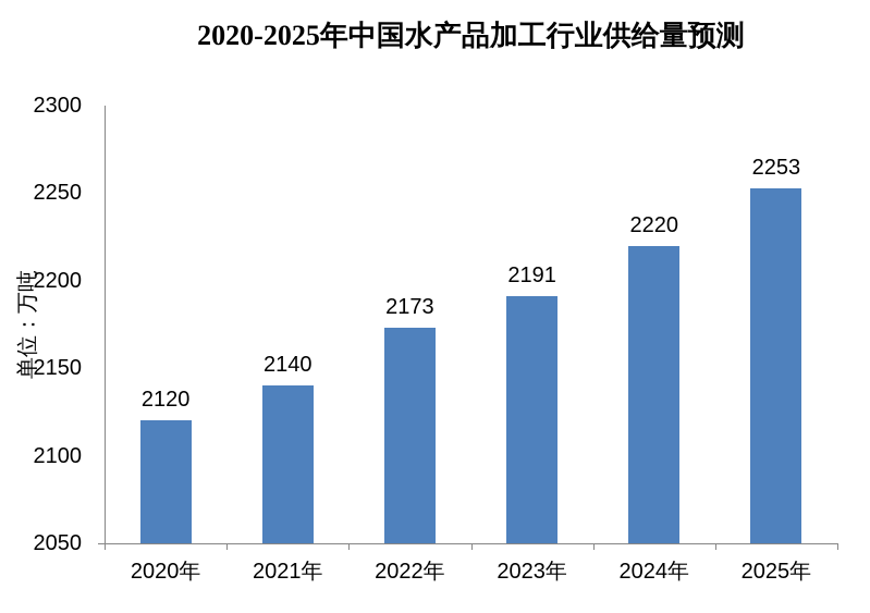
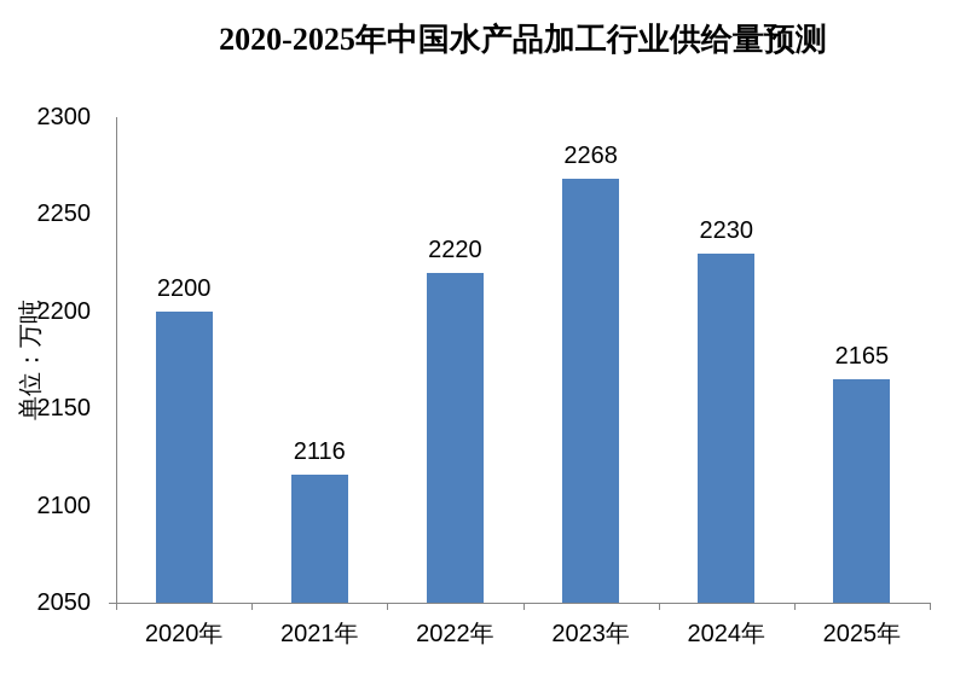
2020年: 2120 -> 2200
2021年: 2140 -> 2116
2022年: 2173 -> 2220
2023年: 2191 -> 2268
2024年: 2220 -> 2230
2025年: 2253 -> 2165
